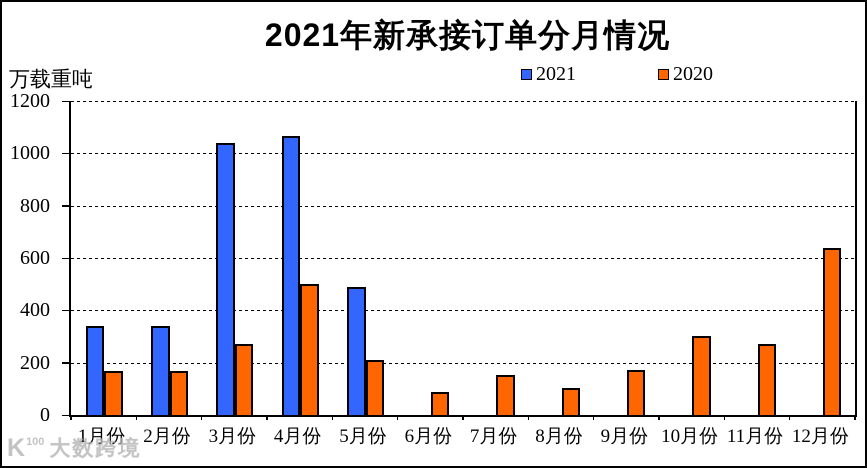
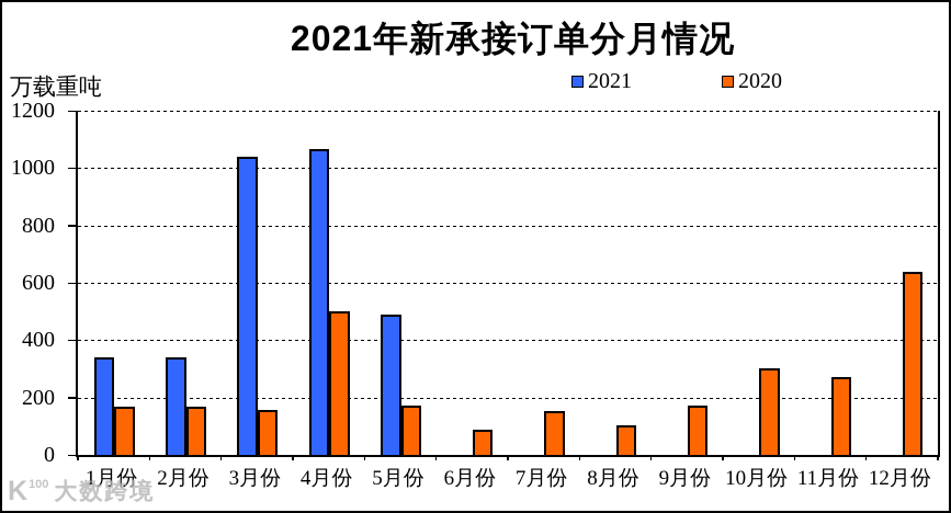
2020/3月份: 270 -> 160
2020/5月份: 210 -> 170
